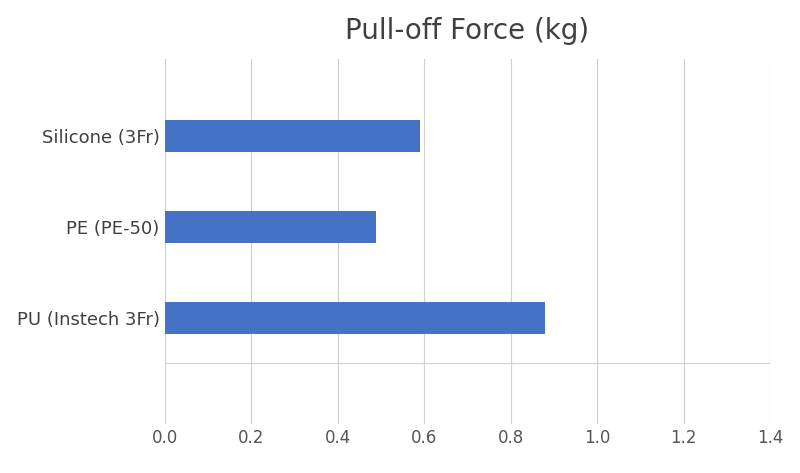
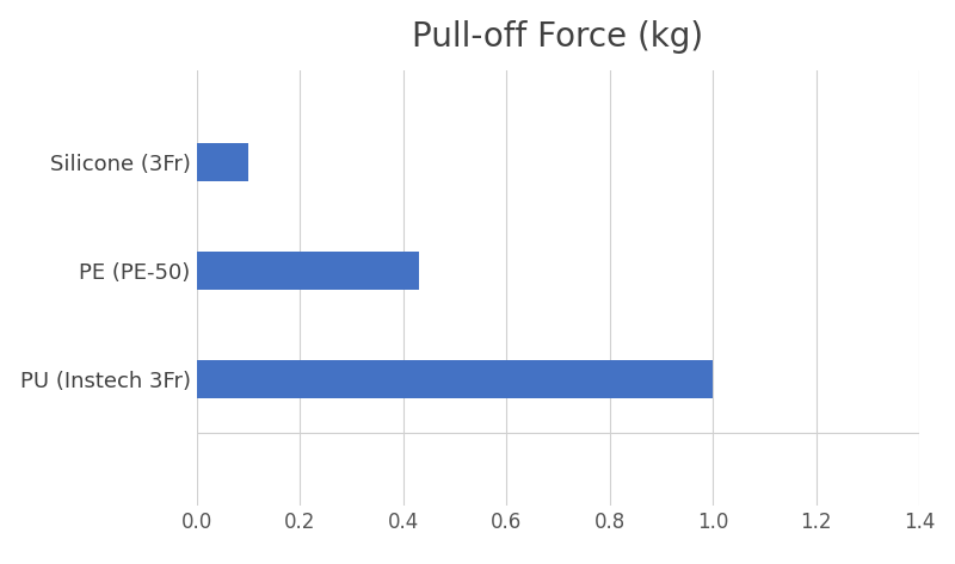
Silicone (3Fr): 0.59 -> 0.10
PE (PE-50): 0.49 -> 0.43
PU (Instech 3Fr): 0.88 -> 1.00
